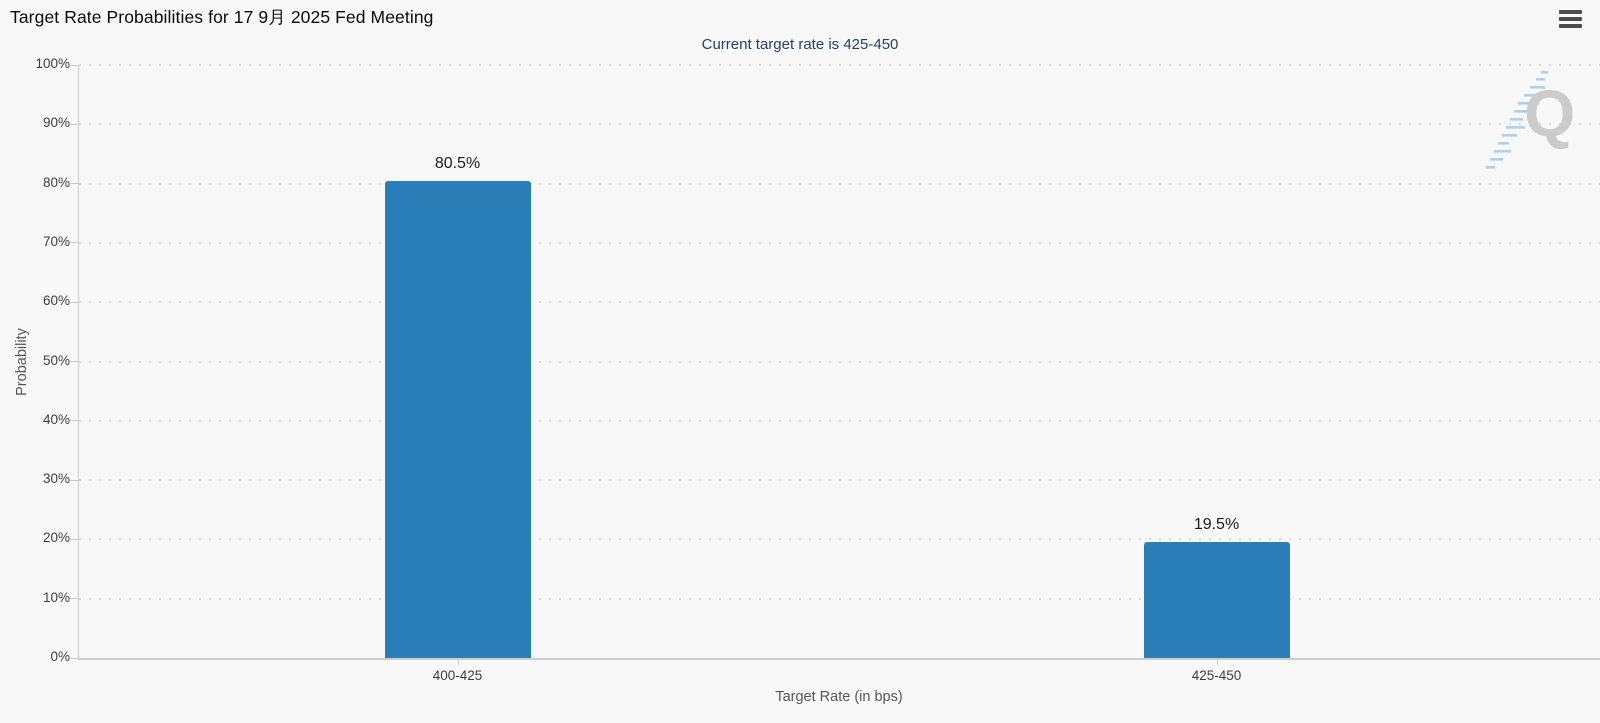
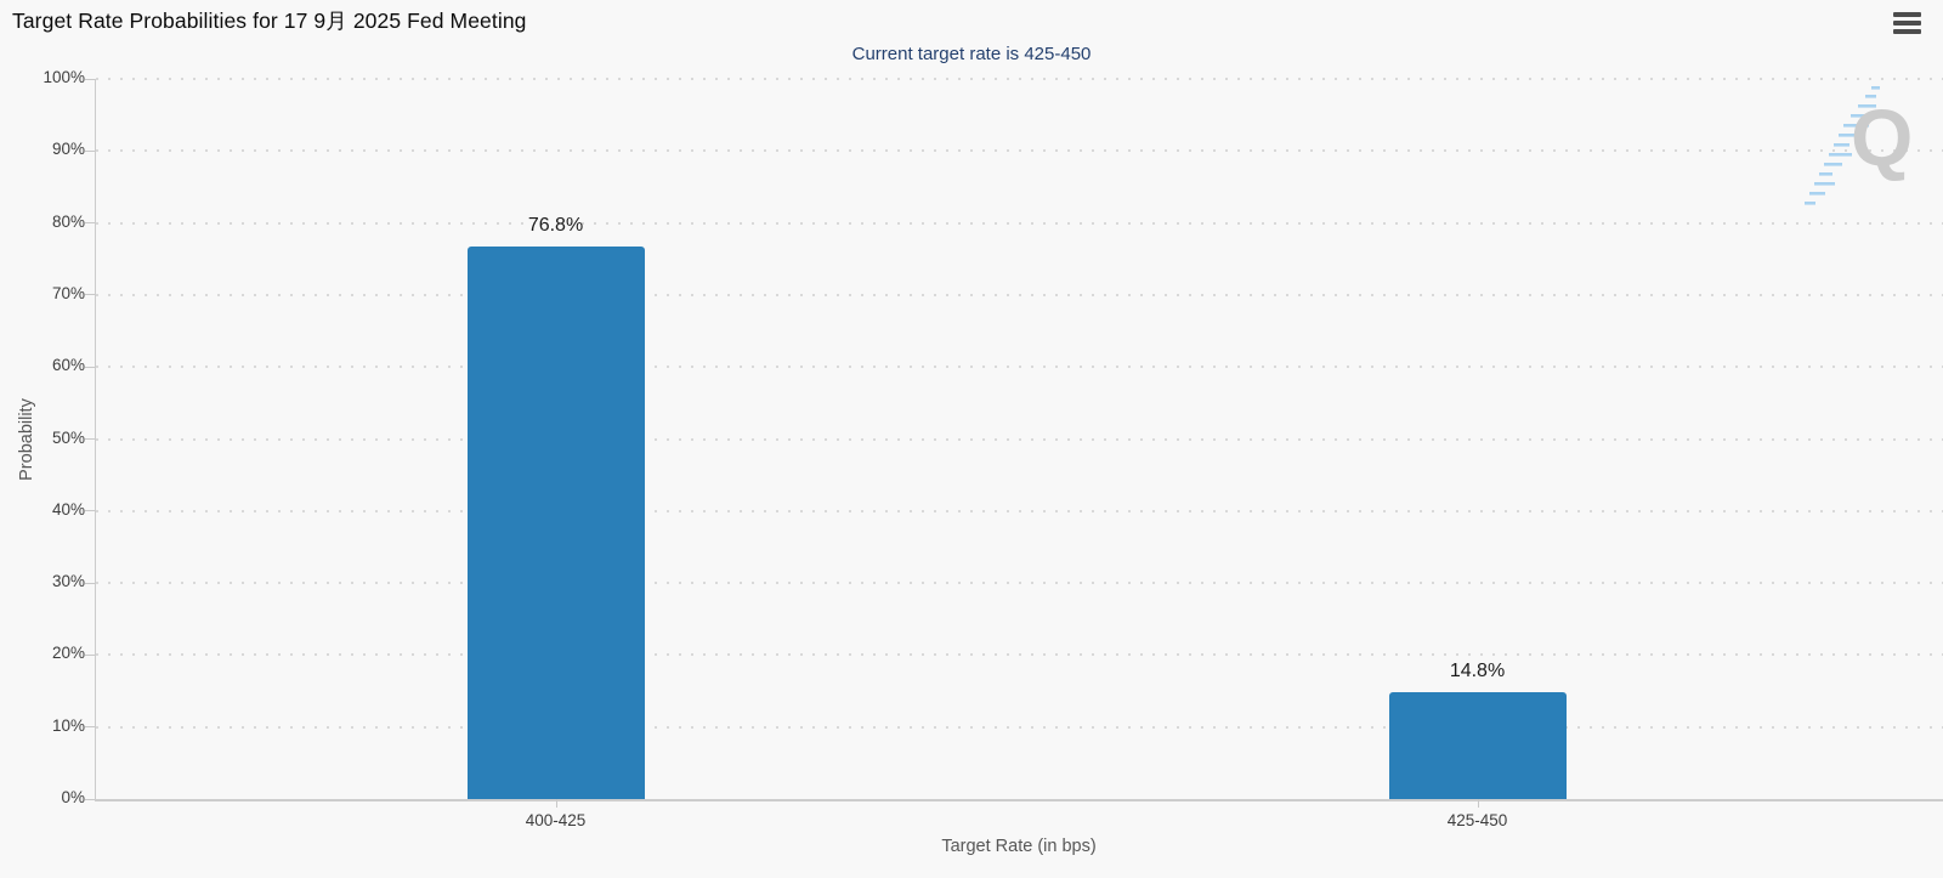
400-425: 80.5% -> 76.8%
425-450: 19.5% -> 14.8%
